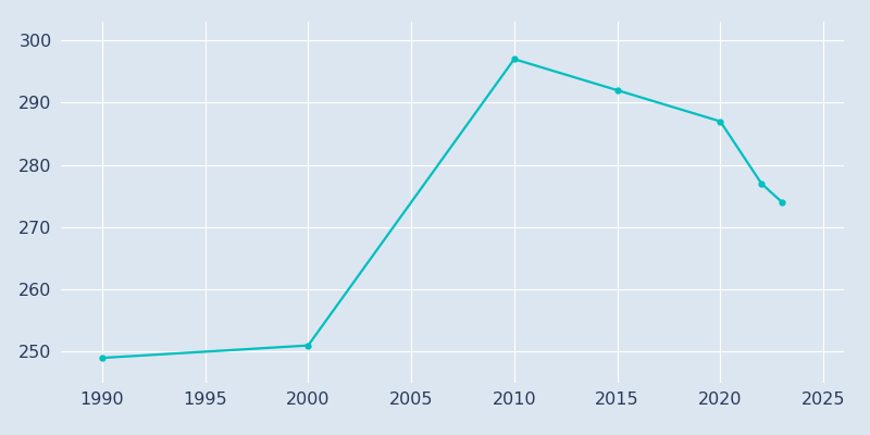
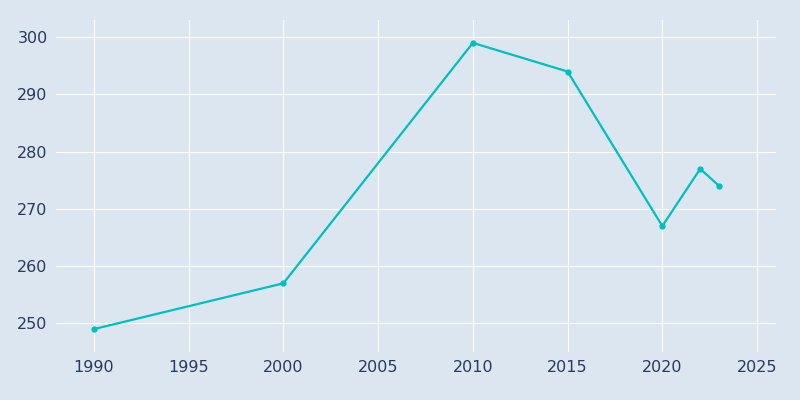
2000: 251 -> 257
2010: 297 -> 299
2015: 292 -> 294
2020: 287 -> 267
